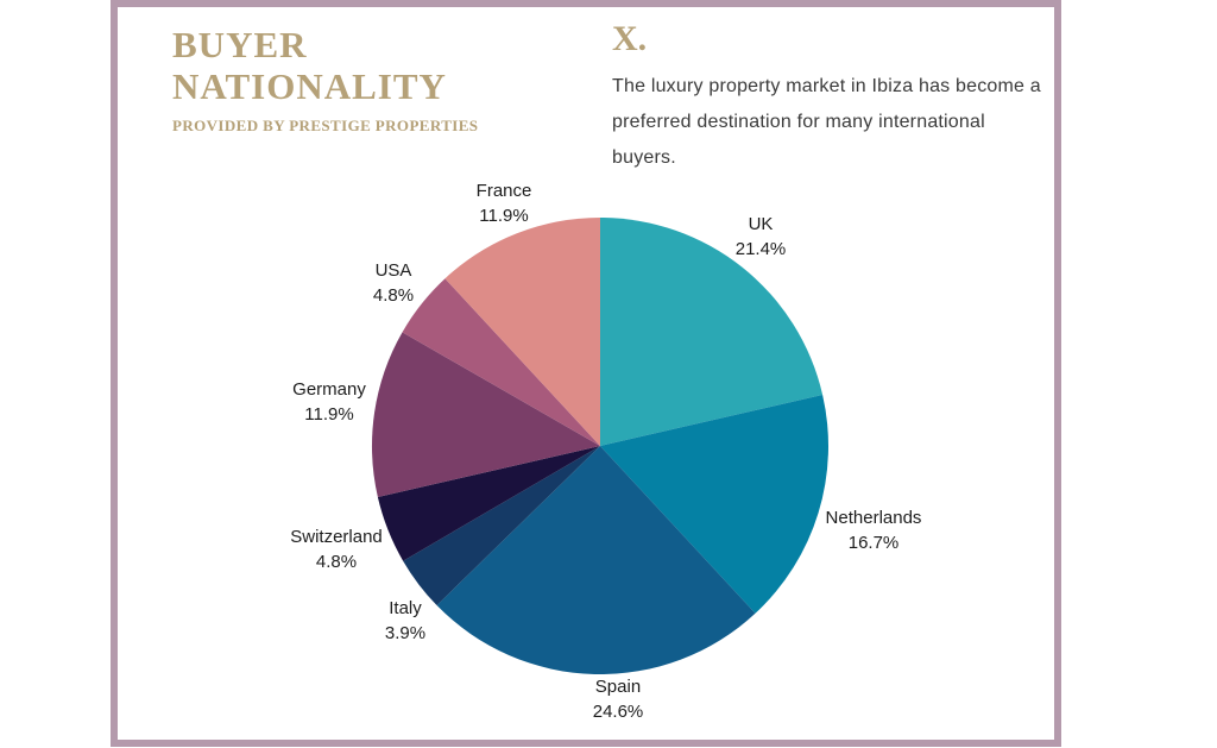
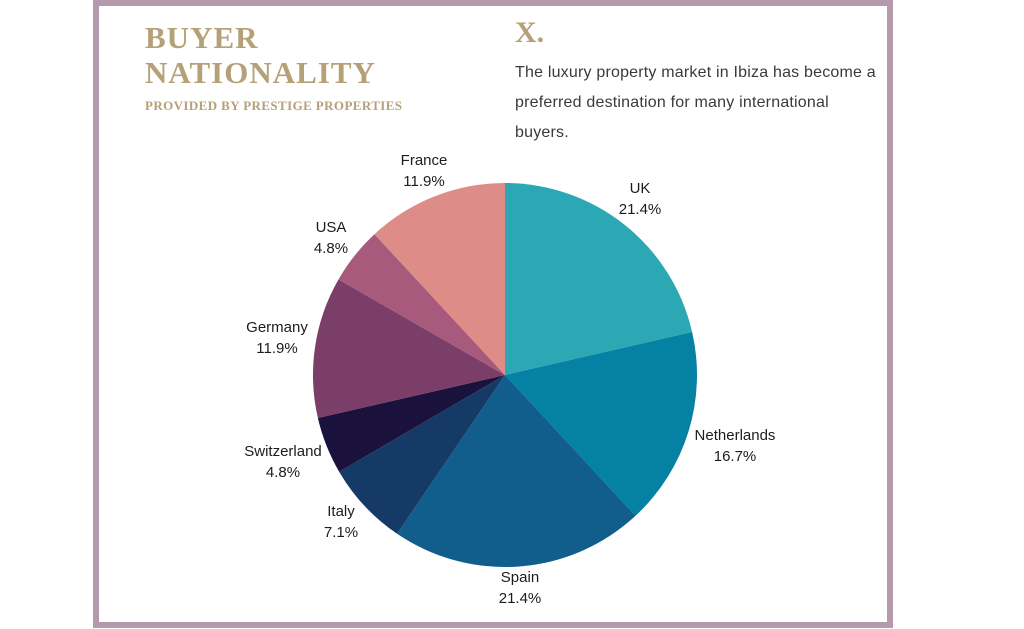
Spain: 24.6% -> 21.4%
Italy: 3.9% -> 7.1%
